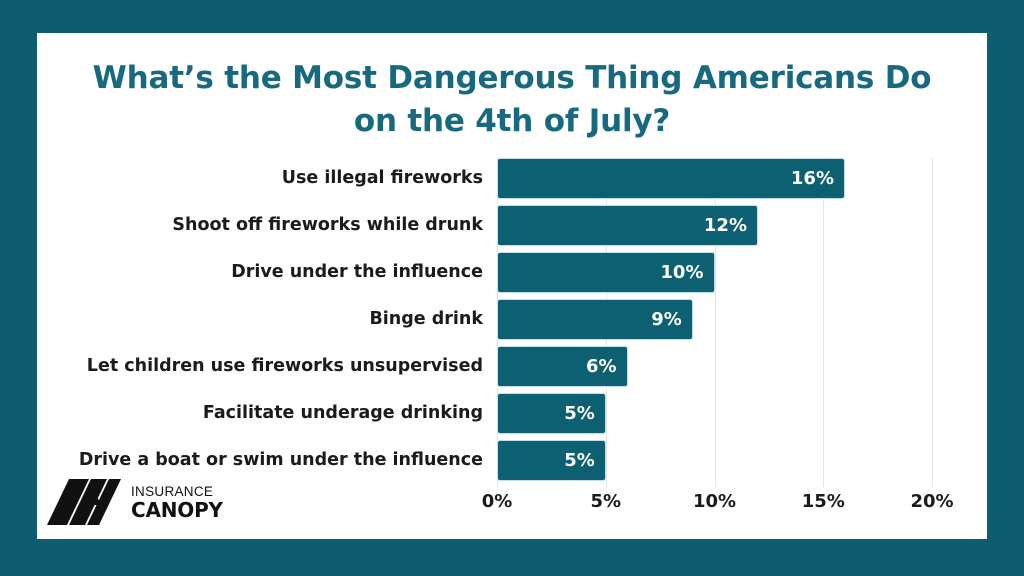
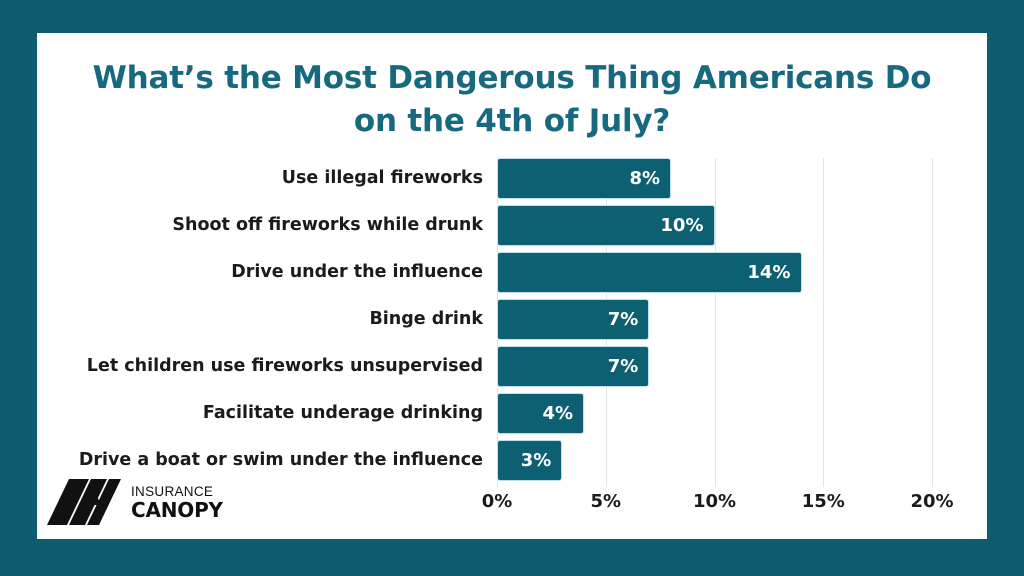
Use illegal fireworks: 16% -> 8%
Shoot off fireworks while drunk: 12% -> 10%
Drive under the influence: 10% -> 14%
Binge drink: 9% -> 7%
Let children use fireworks unsupervised: 6% -> 7%
Facilitate underage drinking: 5% -> 4%
Drive a boat or swim under the influence: 5% -> 3%
